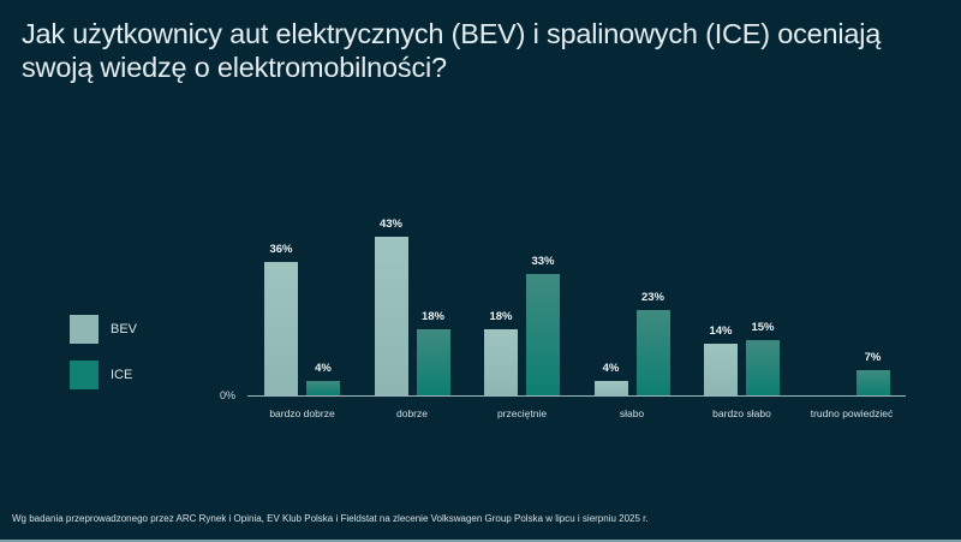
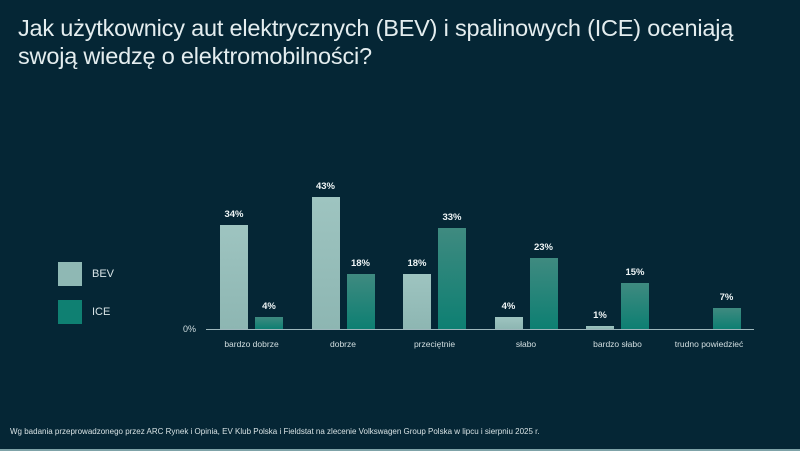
BEV/bardzo dobrze: 36% -> 34%
BEV/bardzo słabo: 14% -> 1%
